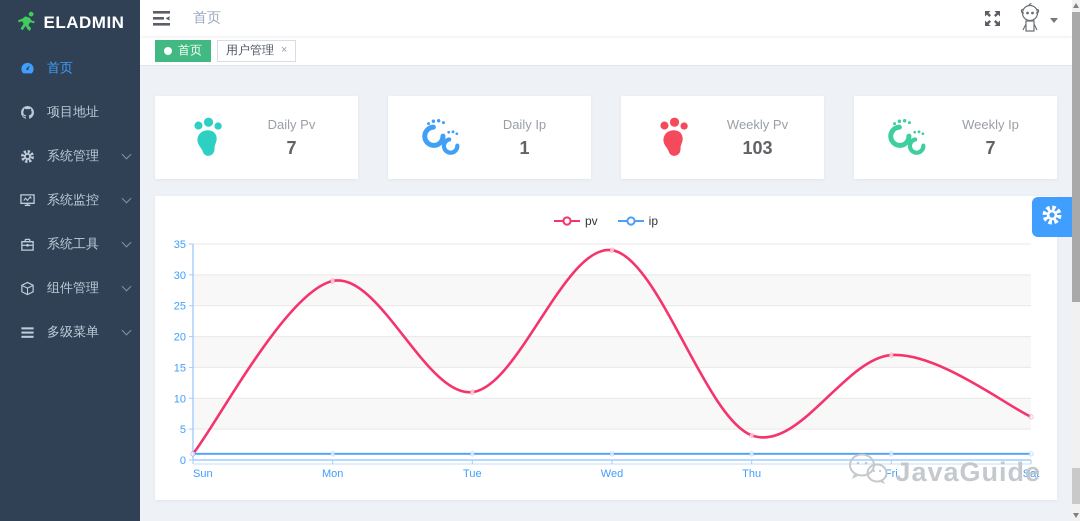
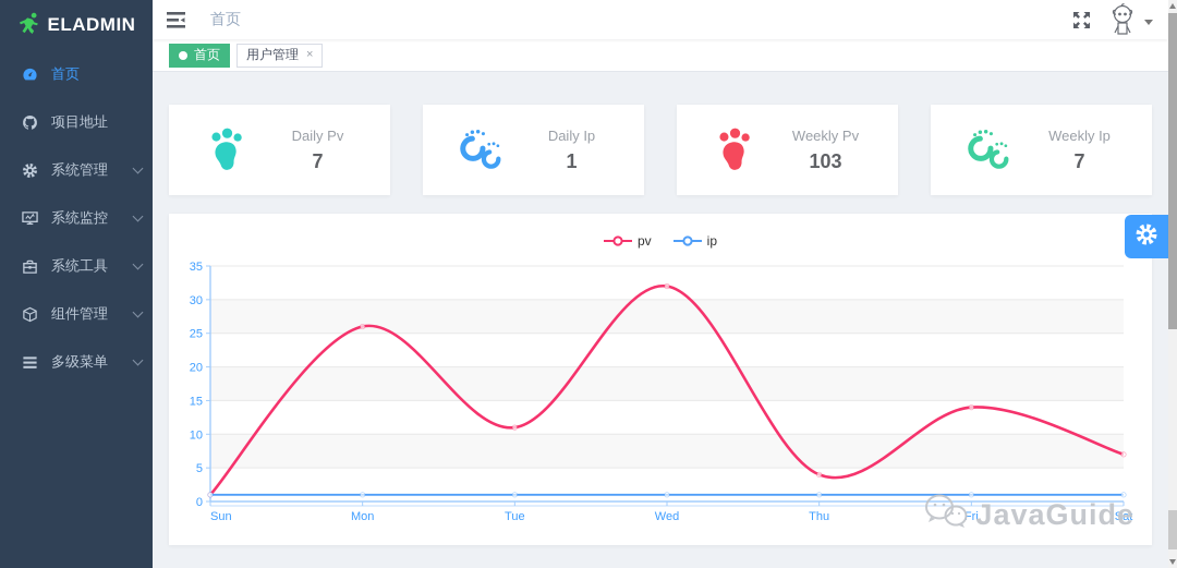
pv/Mon: 29 -> 26
pv/Wed: 34 -> 32
pv/Fri: 17 -> 14
